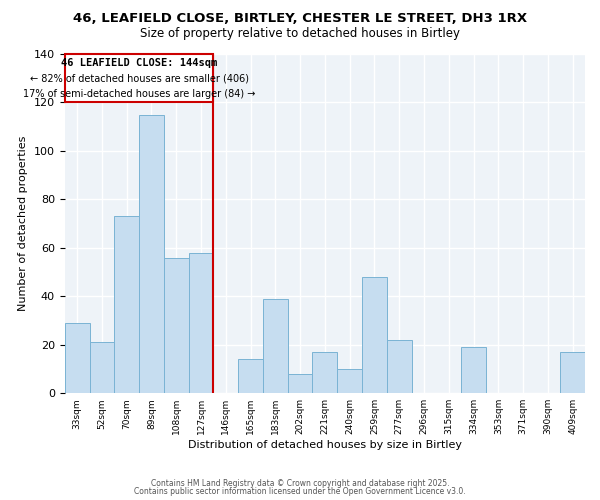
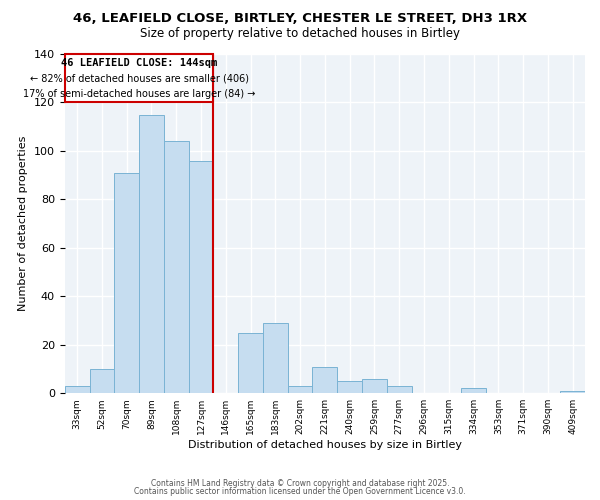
33sqm: 29 -> 3
52sqm: 21 -> 10
70sqm: 73 -> 91
108sqm: 56 -> 104
127sqm: 58 -> 96
165sqm: 14 -> 25
183sqm: 39 -> 29
202sqm: 8 -> 3
221sqm: 17 -> 11
240sqm: 10 -> 5
259sqm: 48 -> 6
277sqm: 22 -> 3
334sqm: 19 -> 2
409sqm: 17 -> 1
